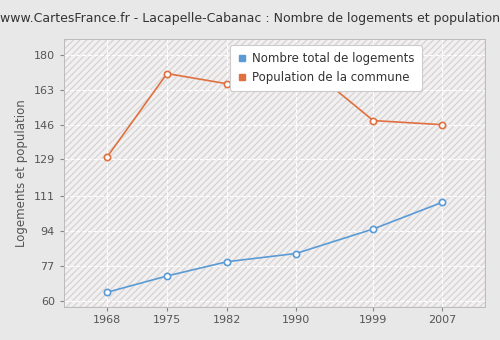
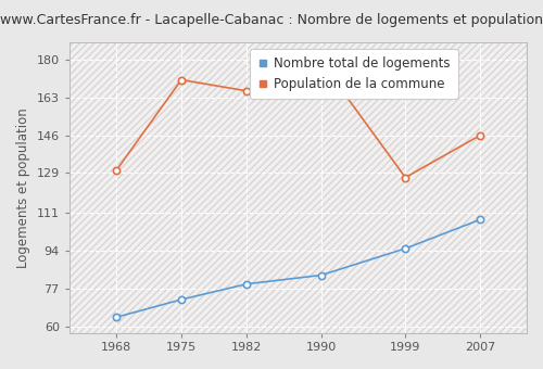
Population de la commune/1999: 148 -> 127
